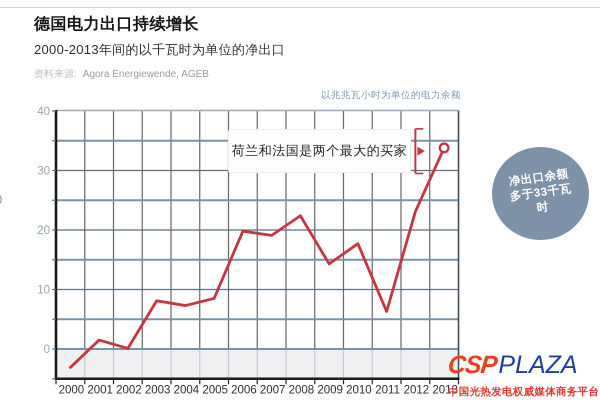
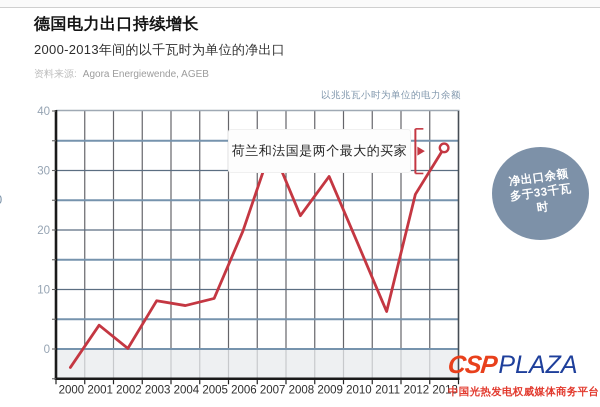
2001: 2 -> 4
2007: 19 -> 34
2009: 14 -> 29
2012: 23 -> 26
